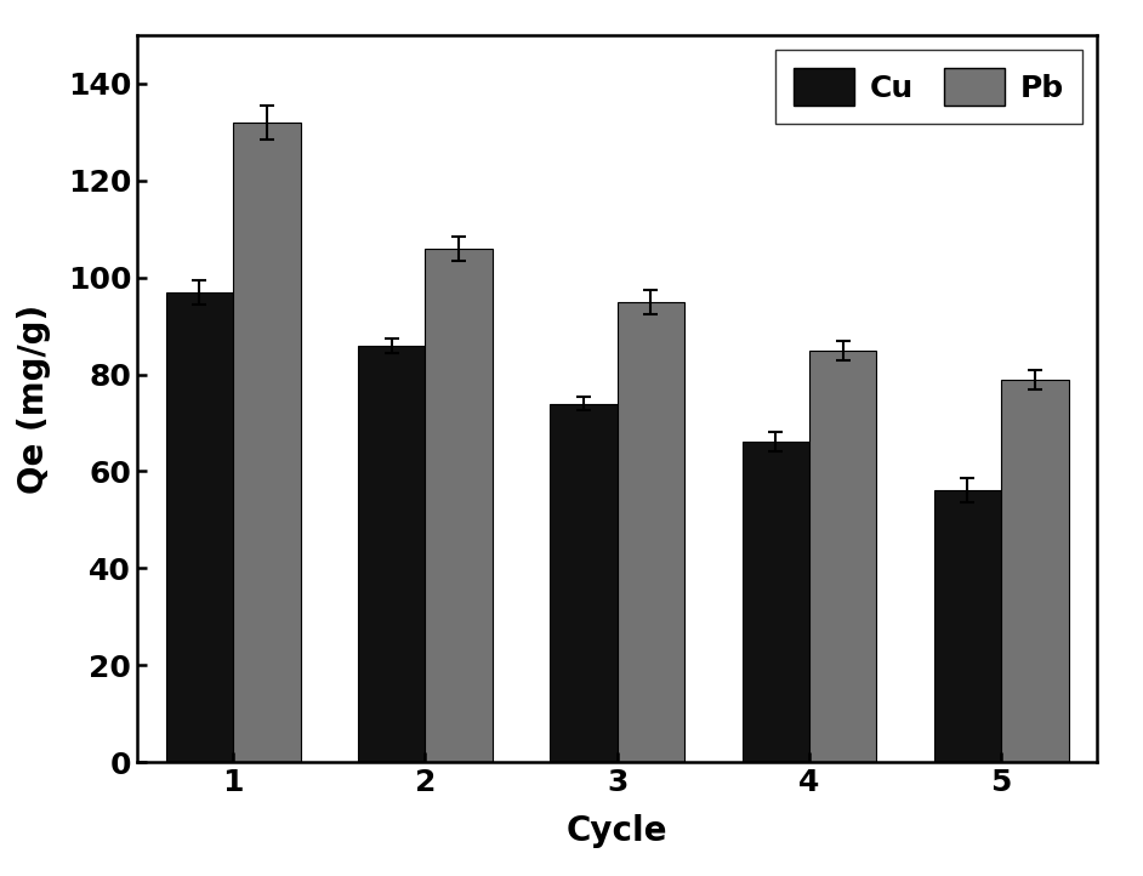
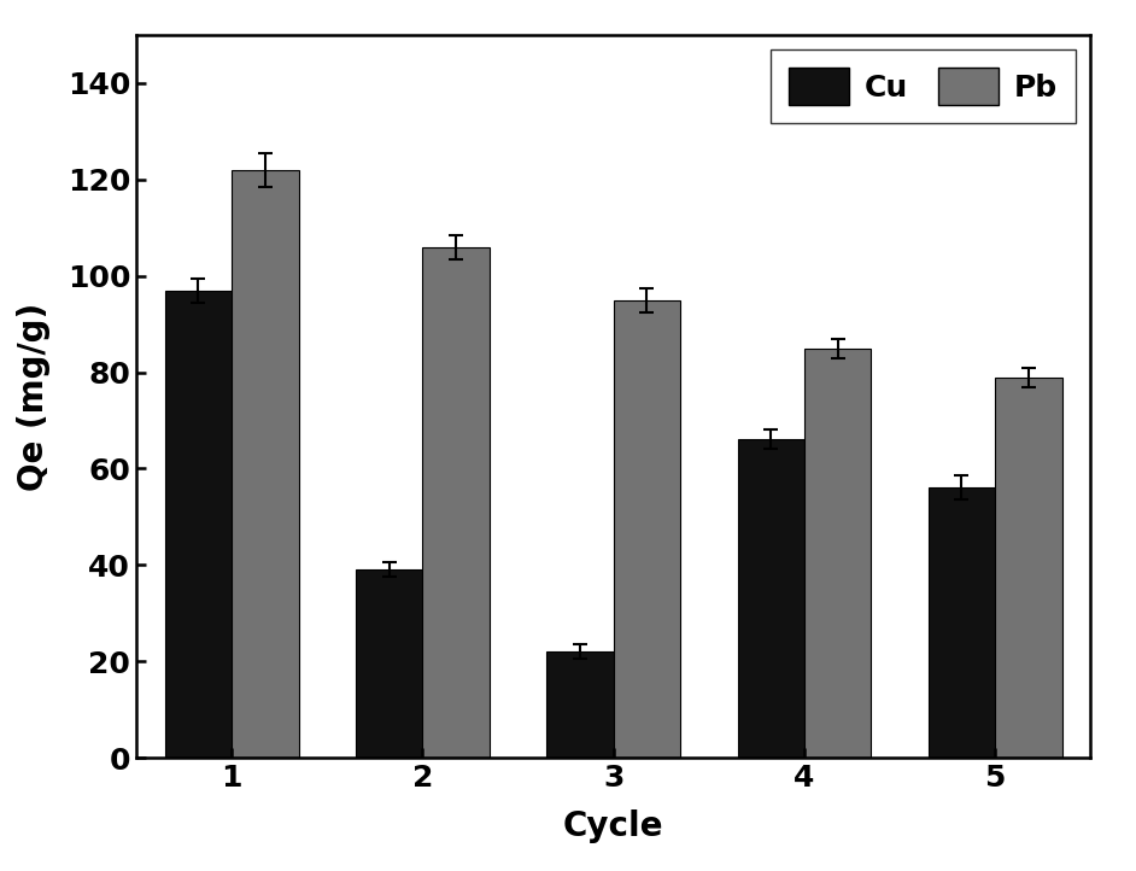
Pb/1: 132 -> 122
Cu/2: 86 -> 39
Cu/3: 74 -> 22
